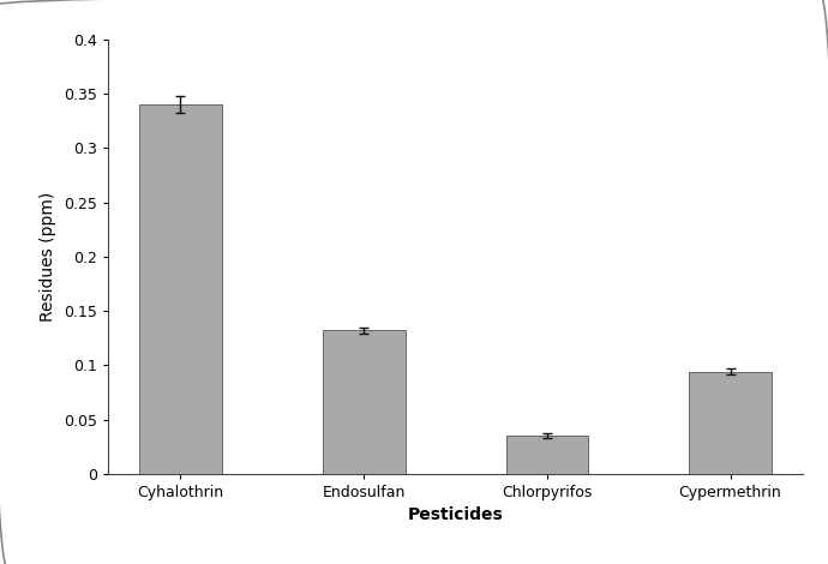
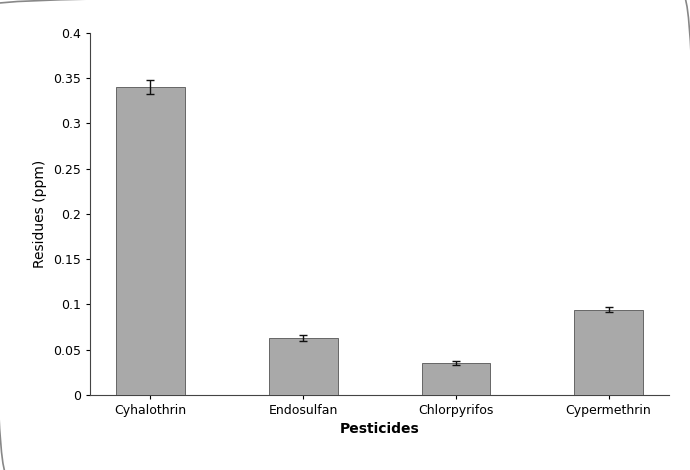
Endosulfan: 0.132 -> 0.063
